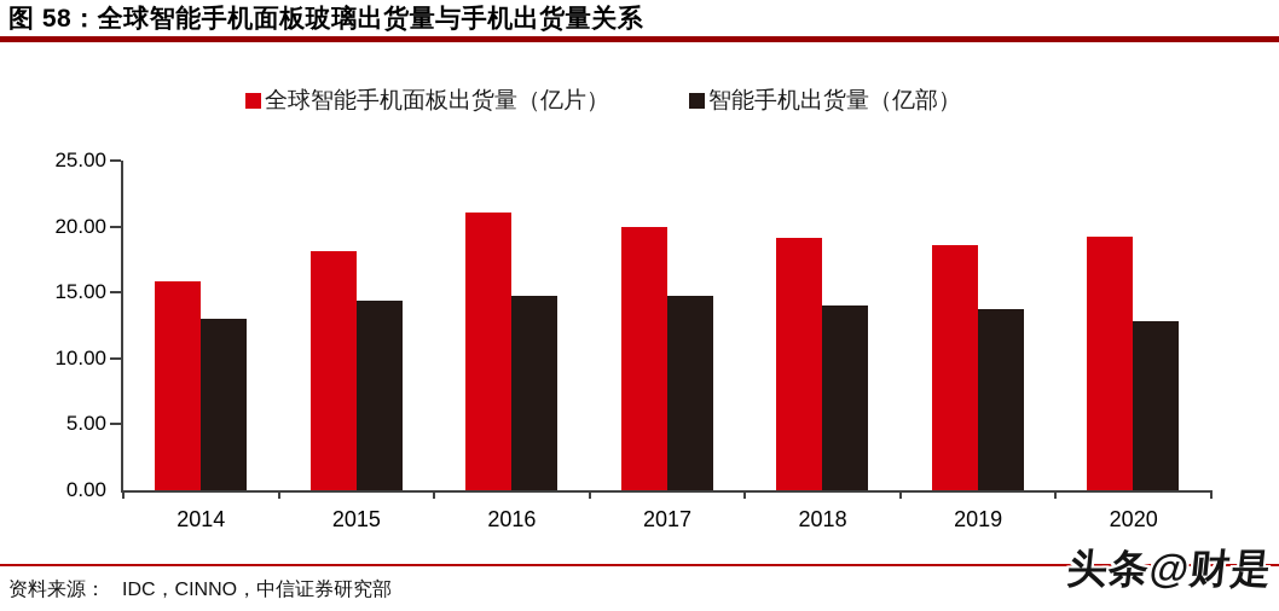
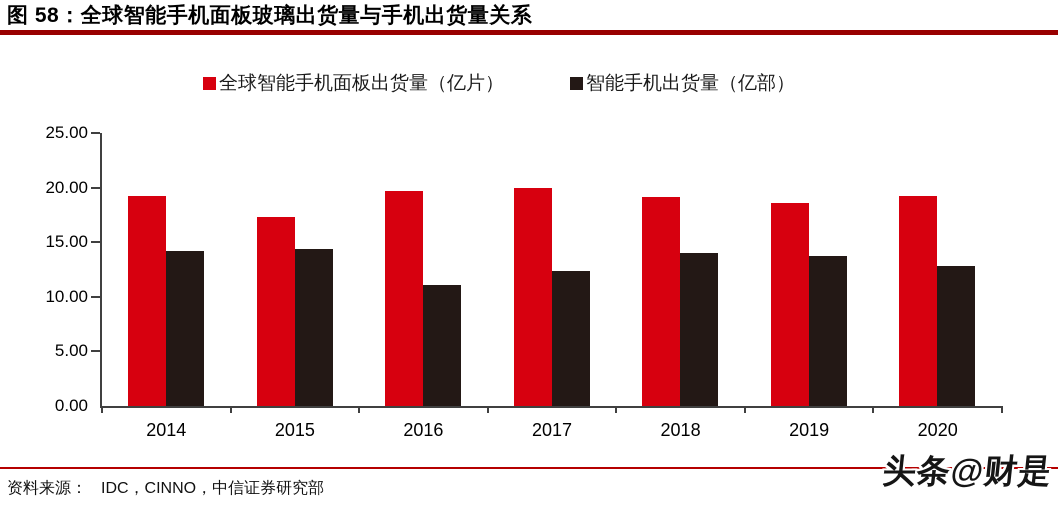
全球智能手机面板出货量（亿片）/2014: 15.8 -> 19.2
智能手机出货量（亿部）/2014: 13.0 -> 14.2
全球智能手机面板出货量（亿片）/2015: 18.1 -> 17.3
全球智能手机面板出货量（亿片）/2016: 21.1 -> 19.7
智能手机出货量（亿部）/2016: 14.7 -> 11.1
智能手机出货量（亿部）/2017: 14.7 -> 12.4
